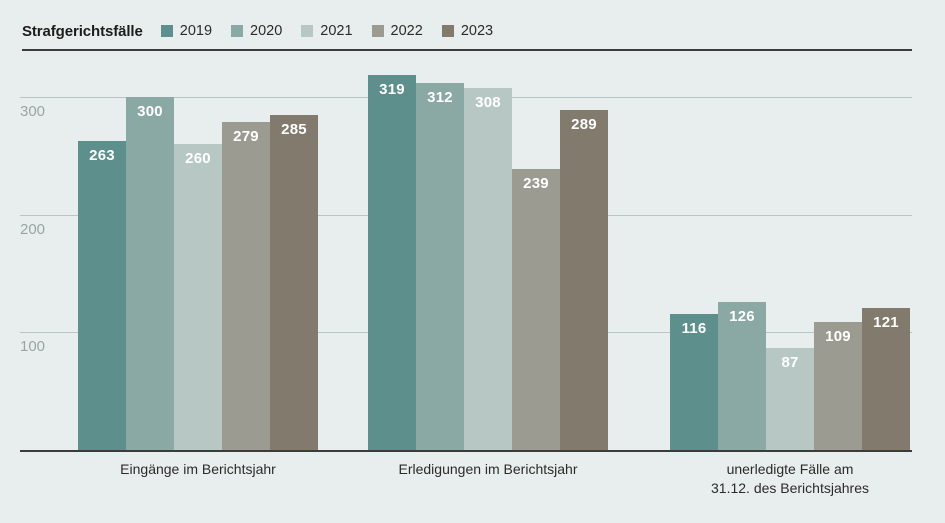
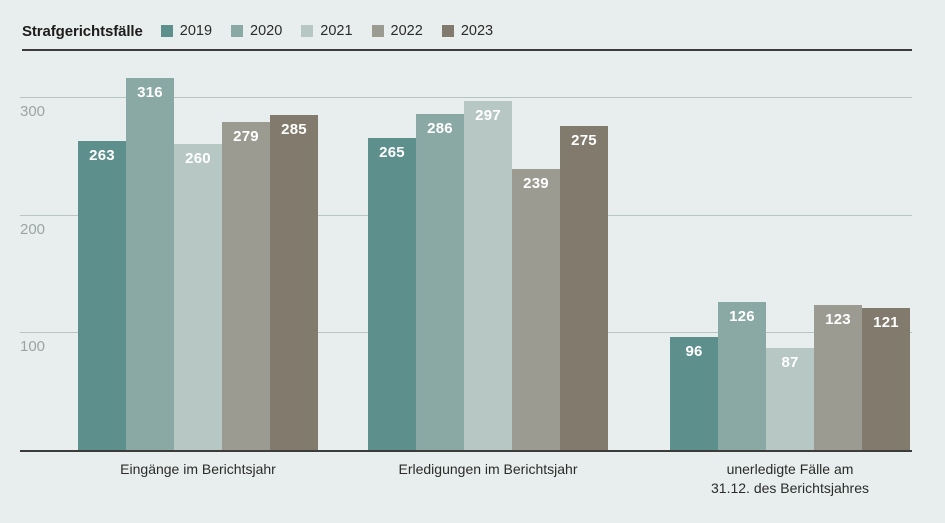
2020/Eingänge im Berichtsjahr: 300 -> 316
2019/Erledigungen im Berichtsjahr: 319 -> 265
2020/Erledigungen im Berichtsjahr: 312 -> 286
2021/Erledigungen im Berichtsjahr: 308 -> 297
2023/Erledigungen im Berichtsjahr: 289 -> 275
2019/unerledigte Fälle am 31.12. des Berichtsjahres: 116 -> 96
2022/unerledigte Fälle am 31.12. des Berichtsjahres: 109 -> 123
